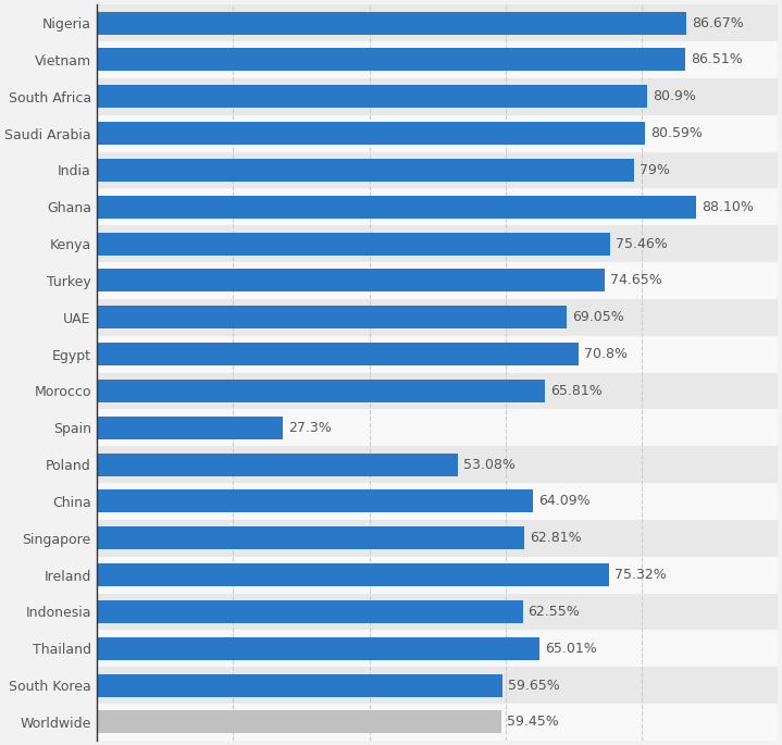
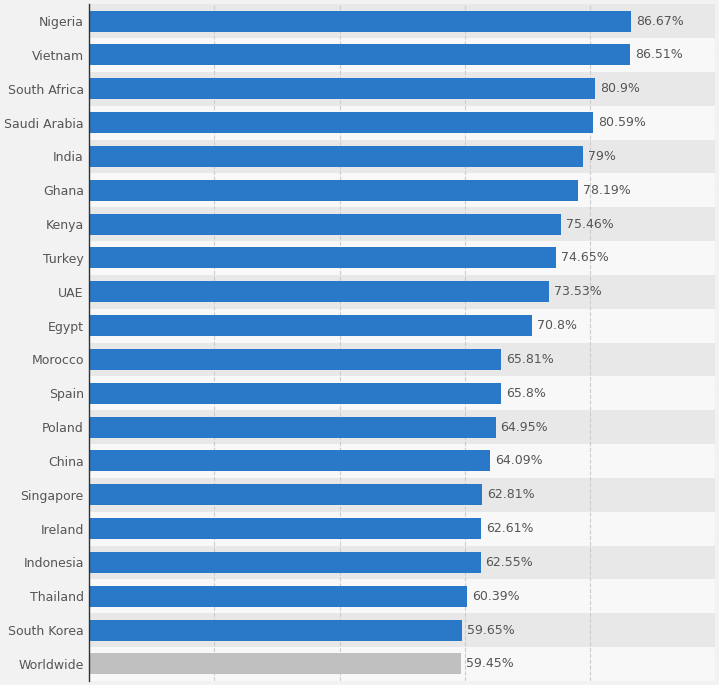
Ghana: 88.10% -> 78.19%
UAE: 69.05% -> 73.53%
Spain: 27.3% -> 65.8%
Poland: 53.08% -> 64.95%
Ireland: 75.32% -> 62.61%
Thailand: 65.01% -> 60.39%
